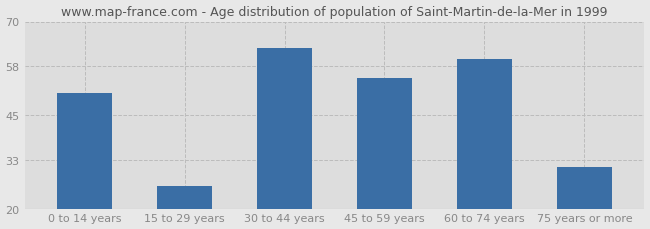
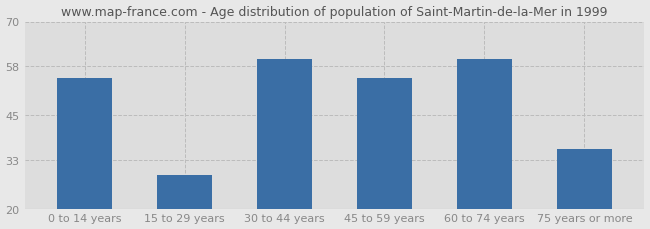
0 to 14 years: 51 -> 55
15 to 29 years: 26 -> 29
30 to 44 years: 63 -> 60
75 years or more: 31 -> 36
